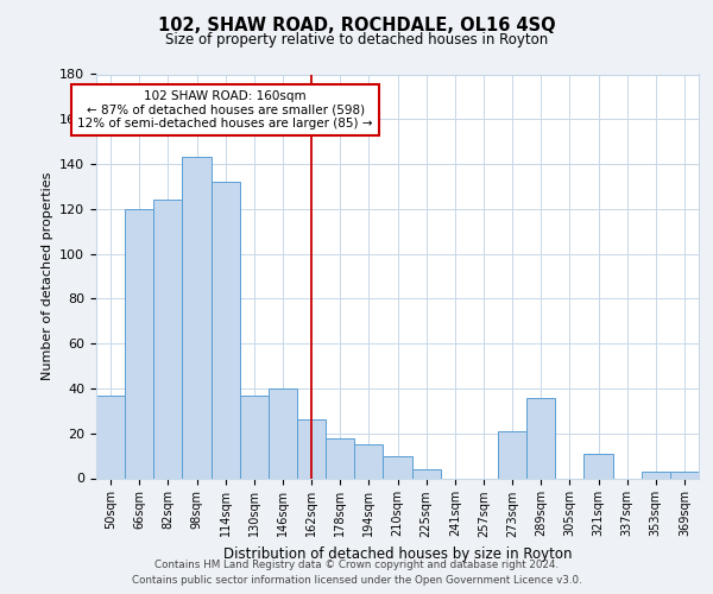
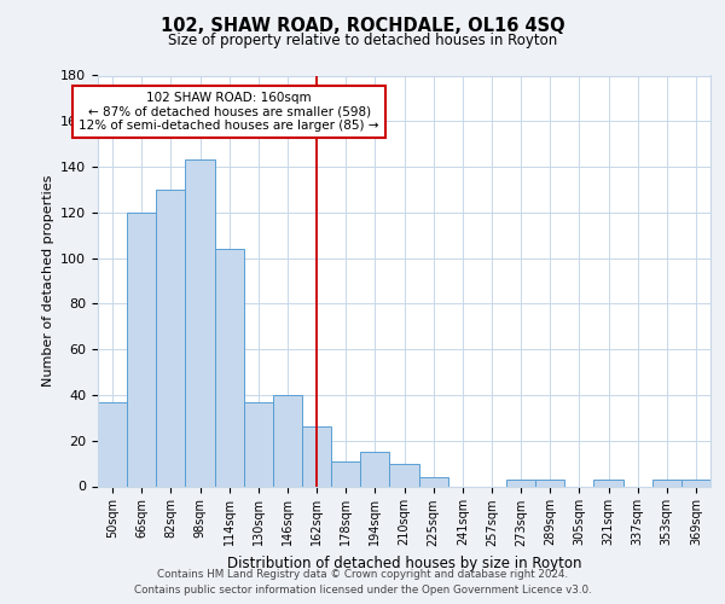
82sqm: 124 -> 130
114sqm: 132 -> 104
178sqm: 18 -> 11
273sqm: 21 -> 3
289sqm: 36 -> 3
321sqm: 11 -> 3
